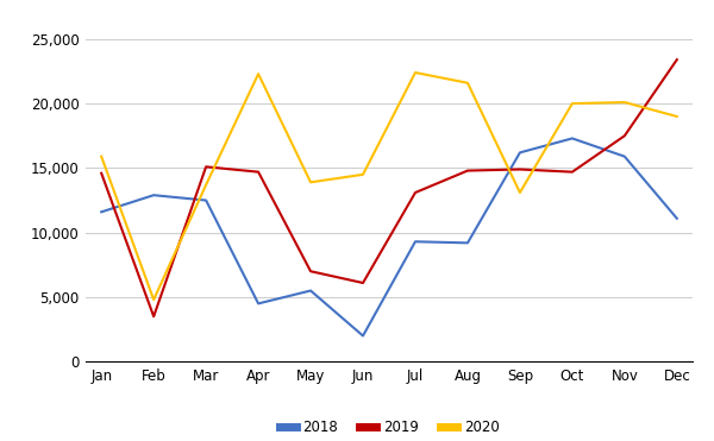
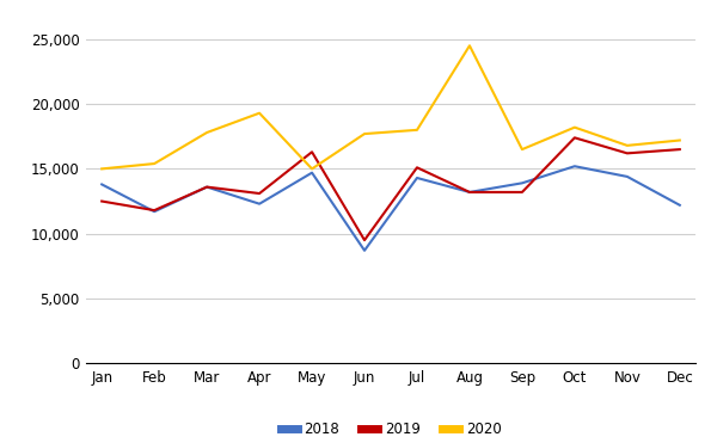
2018/Jan: 11,600 -> 13,800
2019/Jan: 14,600 -> 12,500
2020/Jan: 15,900 -> 15,000
2018/Feb: 12,900 -> 11,700
2019/Feb: 3,500 -> 11,800
2020/Feb: 4,800 -> 15,400
2018/Mar: 12,500 -> 13,600
2019/Mar: 15,100 -> 13,600
2020/Mar: 13,700 -> 17,800
2018/Apr: 4,500 -> 12,300
2019/Apr: 14,700 -> 13,100
2020/Apr: 22,300 -> 19,300
2018/May: 5,500 -> 14,700
2019/May: 7,000 -> 16,300
2020/May: 13,900 -> 15,000
2018/Jun: 2,000 -> 8,700
2019/Jun: 6,100 -> 9,500
2020/Jun: 14,500 -> 17,700
2018/Jul: 9,300 -> 14,300
2019/Jul: 13,100 -> 15,100
2020/Jul: 22,400 -> 18,000
2018/Aug: 9,200 -> 13,200
2019/Aug: 14,800 -> 13,200
2020/Aug: 21,600 -> 24,500
2018/Sep: 16,200 -> 13,900
2019/Sep: 14,900 -> 13,200
2020/Sep: 13,100 -> 16,500
2018/Oct: 17,300 -> 15,200
2019/Oct: 14,700 -> 17,400
2020/Oct: 20,000 -> 18,200
2018/Nov: 15,900 -> 14,400
2019/Nov: 17,500 -> 16,200
2020/Nov: 20,100 -> 16,800
2018/Dec: 11,100 -> 12,200
2019/Dec: 23,400 -> 16,500
2020/Dec: 19,000 -> 17,200
